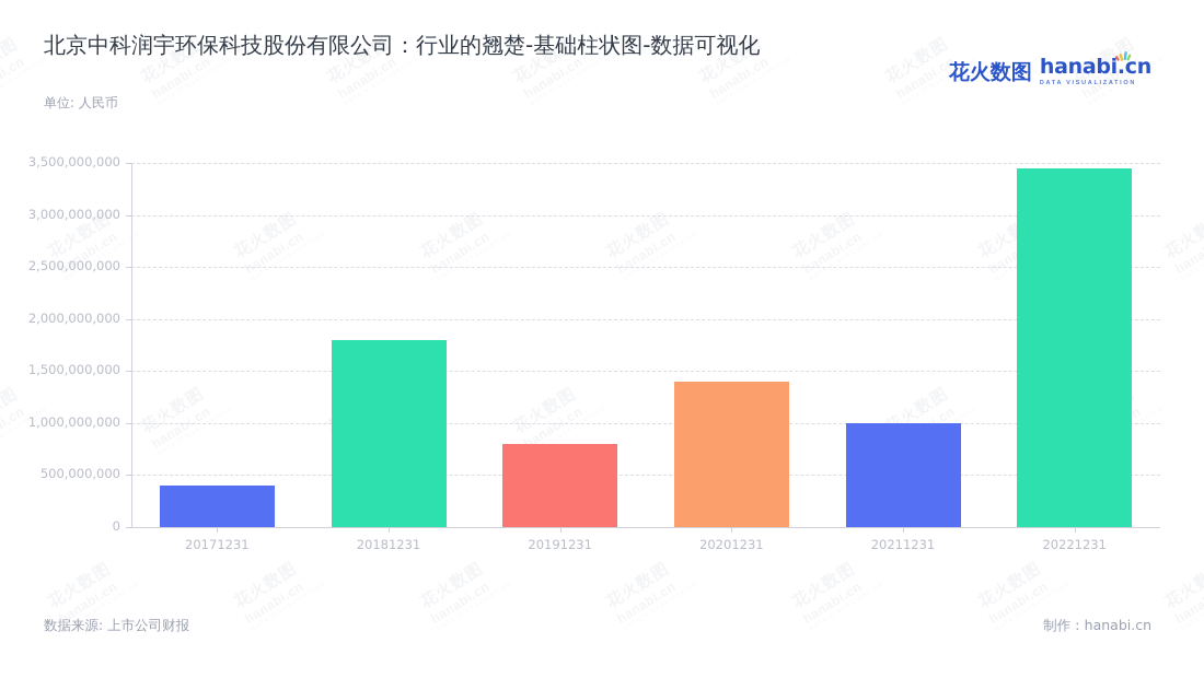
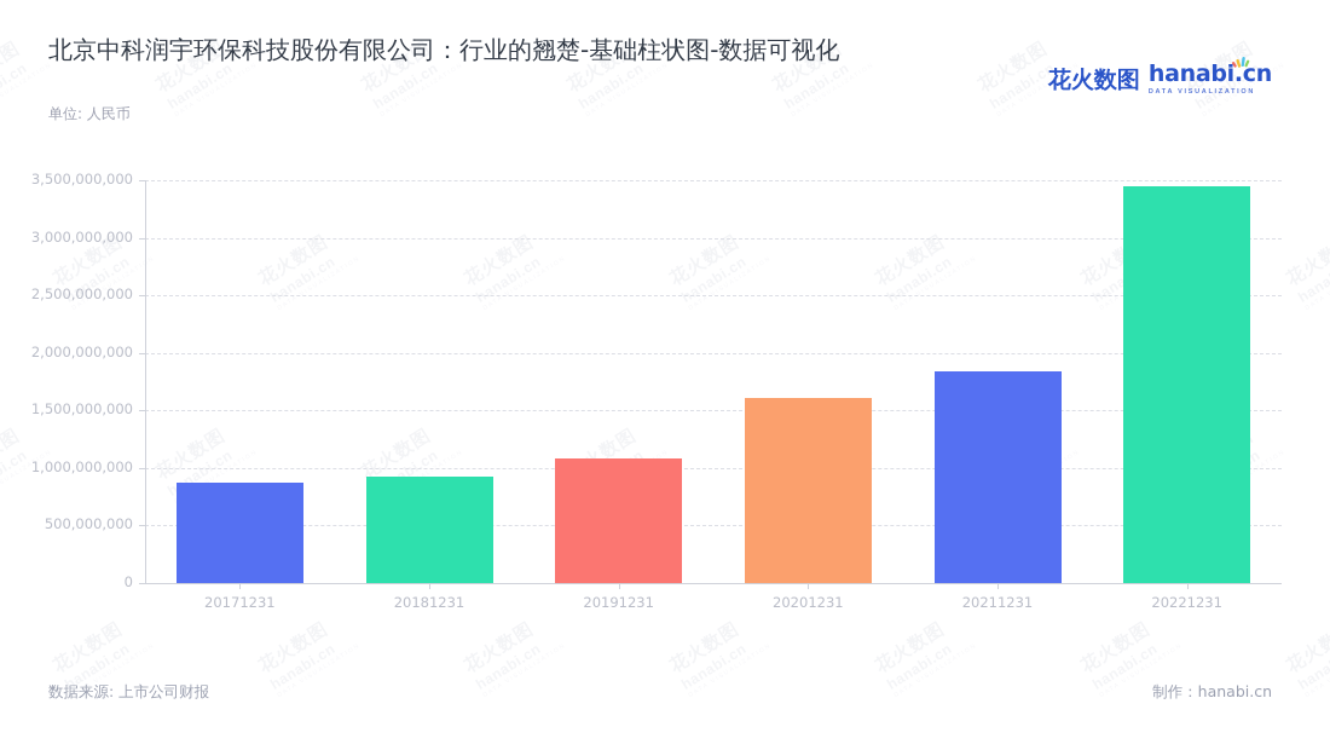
20171231: 400000000 -> 900000000
20181231: 1800000000 -> 900000000
20191231: 800000000 -> 1100000000
20201231: 1400000000 -> 1600000000
20211231: 1000000000 -> 1800000000
